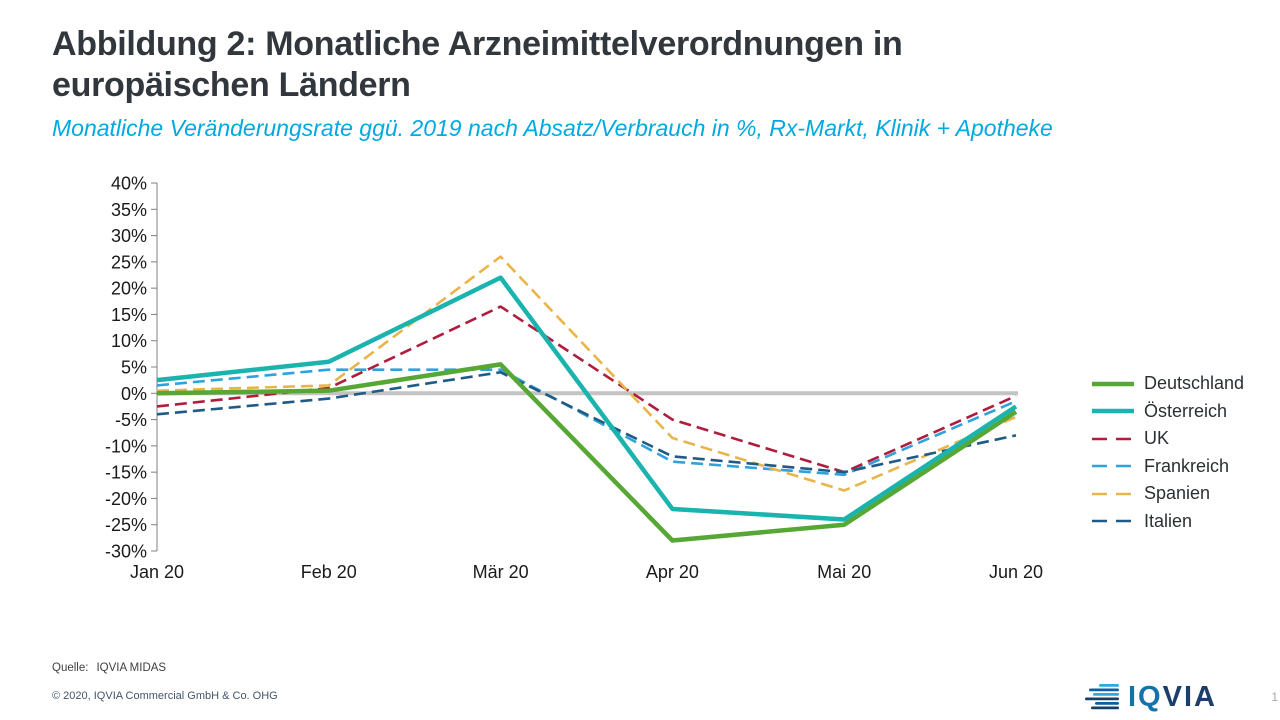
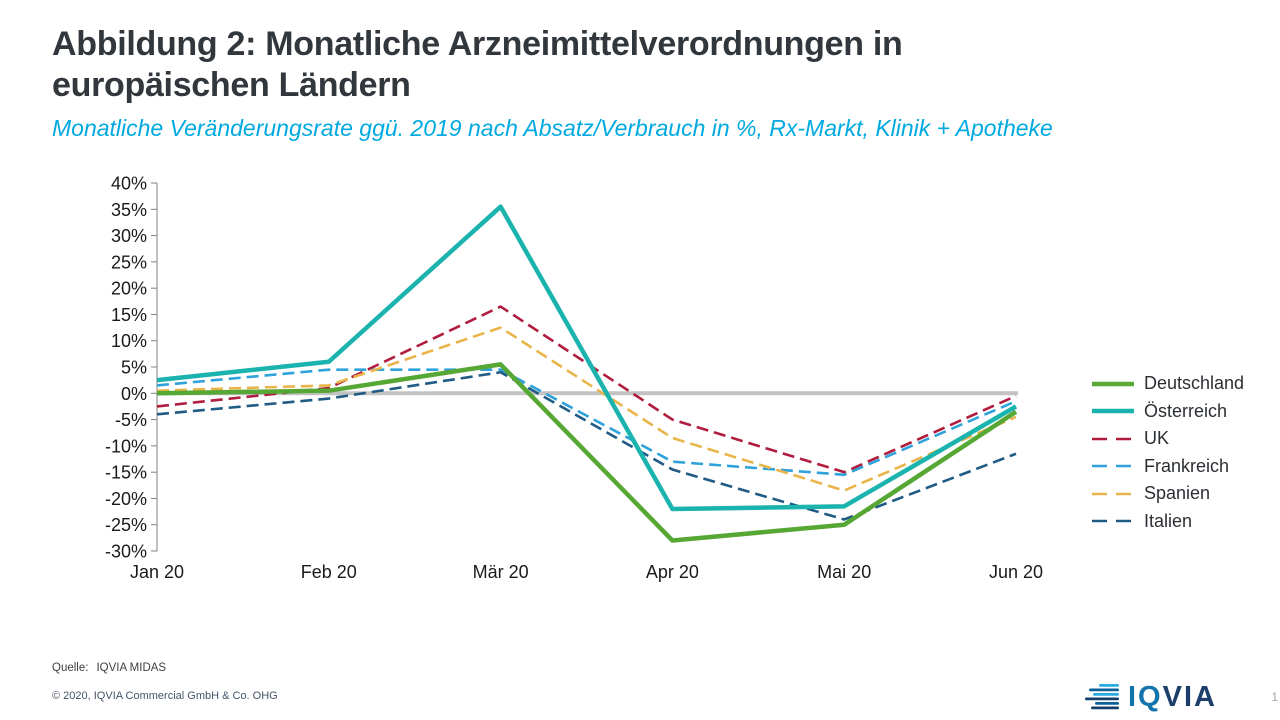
Österreich/Mär 20: 22% -> 36%
Spanien/Mär 20: 26% -> 12%
Italien/Apr 20: -12% -> -14%
Österreich/Mai 20: -24% -> -22%
Italien/Mai 20: -15% -> -24%
Italien/Jun 20: -8% -> -12%
